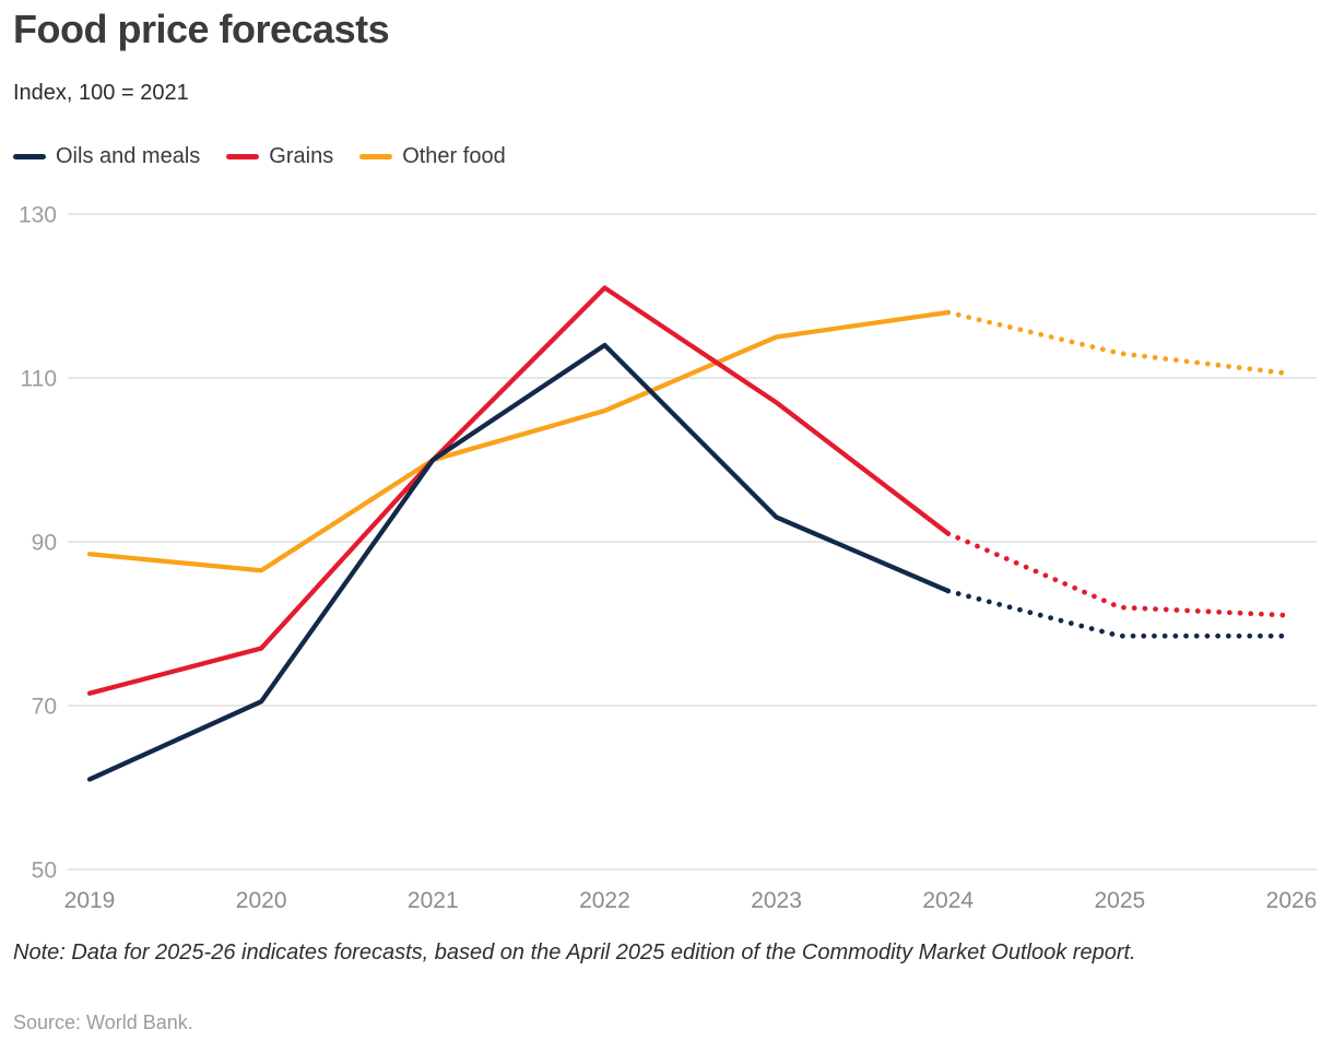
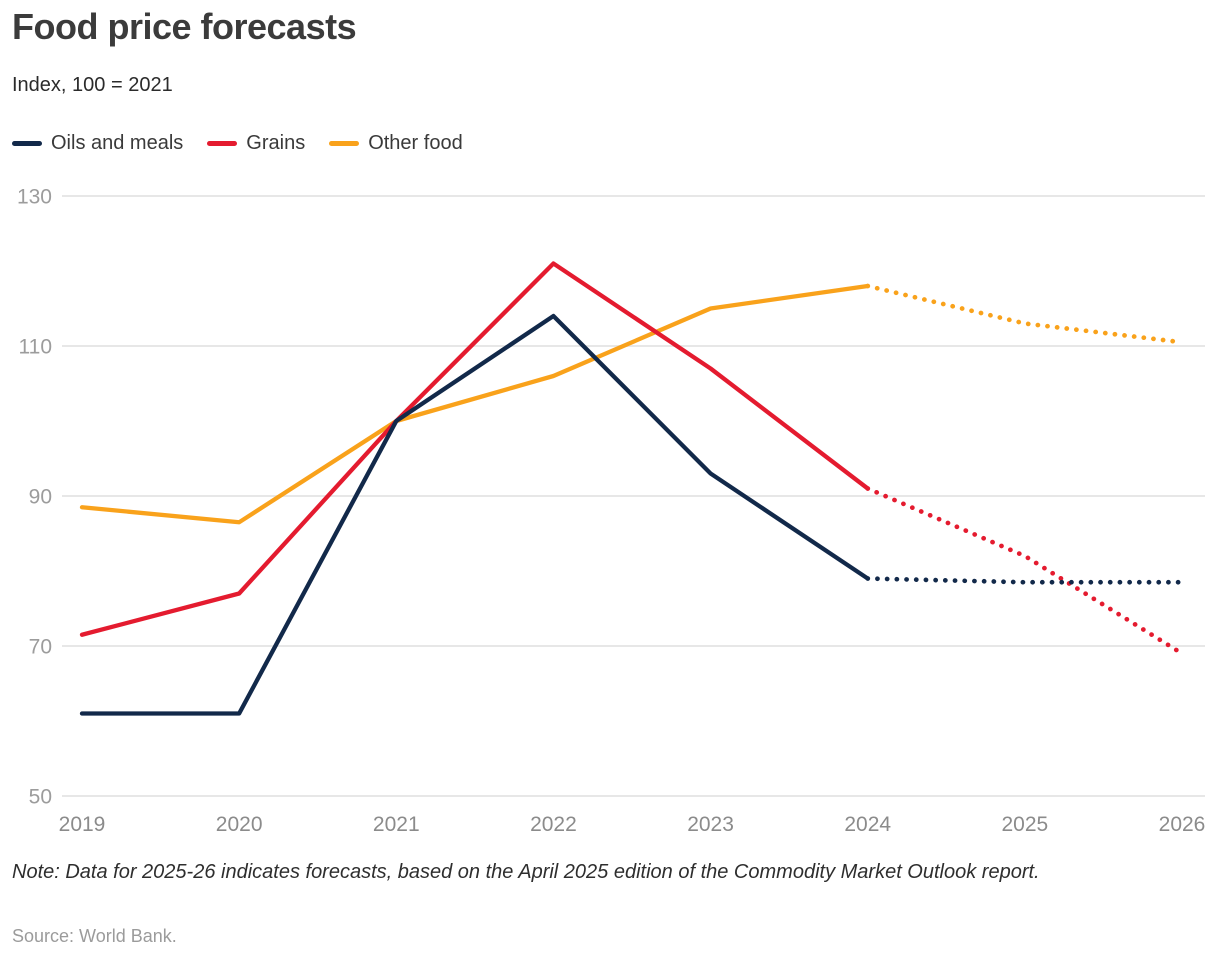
Oils and meals/2020: 70 -> 61
Oils and meals/2024: 84 -> 79
Grains/2026: 81 -> 69
